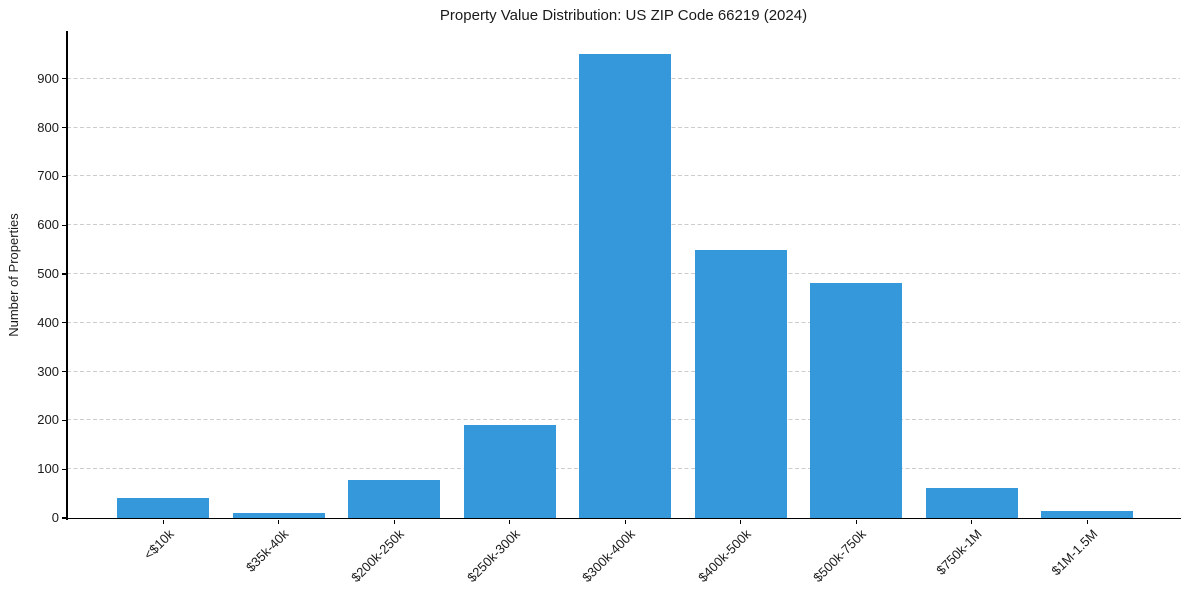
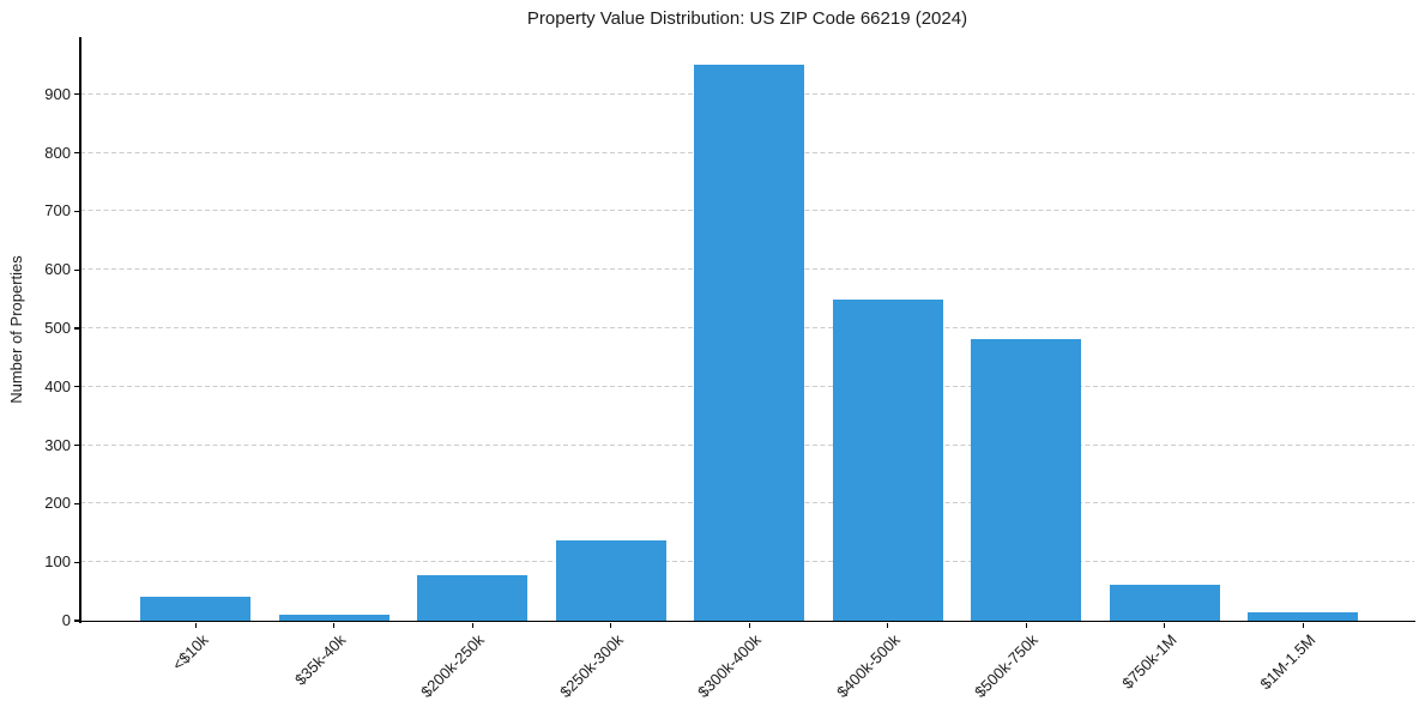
$250k-300k: 190 -> 140
